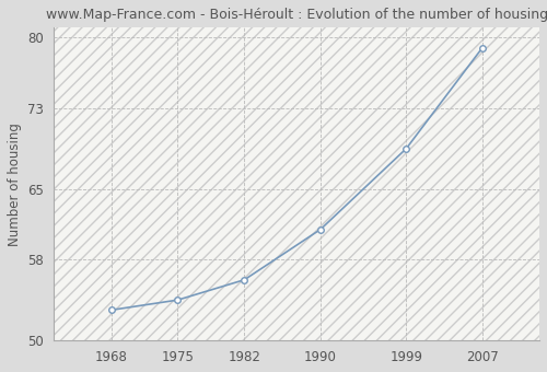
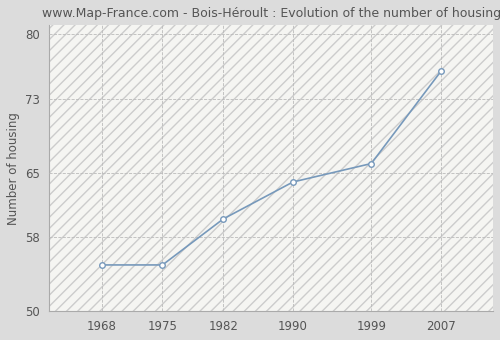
1968: 53 -> 55
1975: 54 -> 55
1982: 56 -> 60
1990: 61 -> 64
1999: 69 -> 66
2007: 79 -> 76
